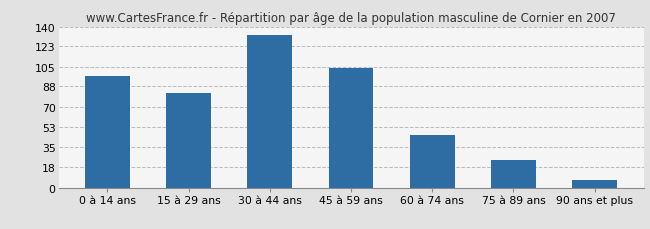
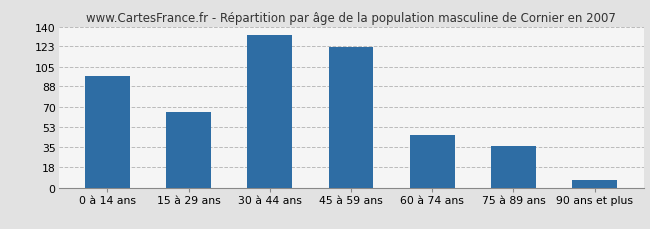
15 à 29 ans: 82 -> 66
45 à 59 ans: 104 -> 122
75 à 89 ans: 24 -> 36
